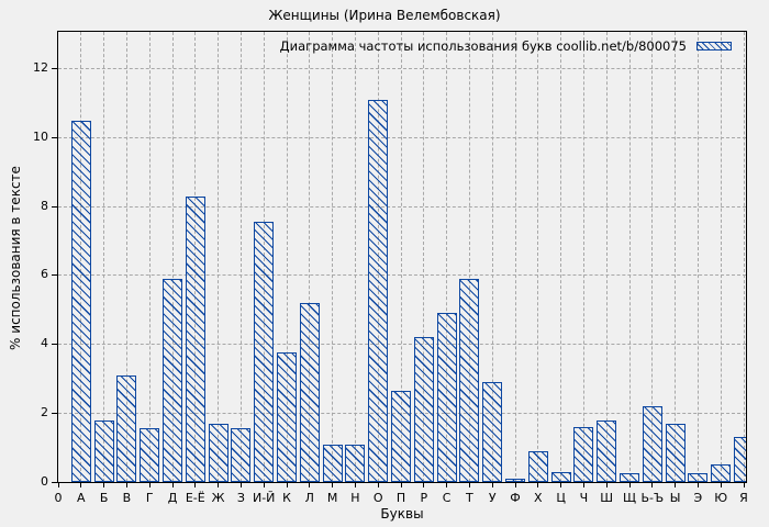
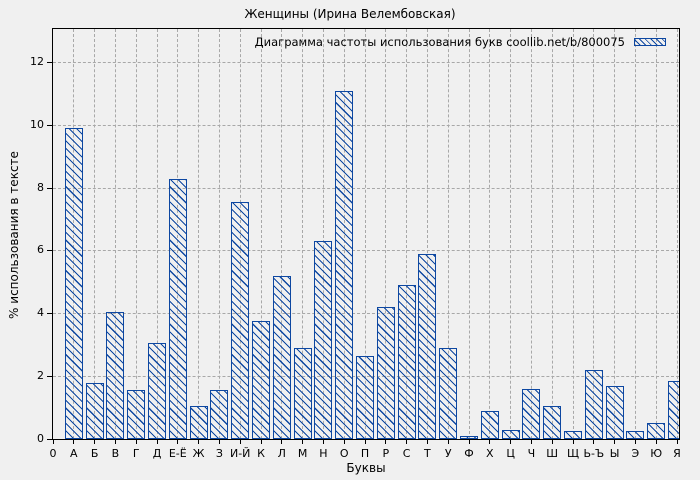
А: 10.5 -> 9.9
В: 3.1 -> 4.0
Д: 5.9 -> 3.0
Ж: 1.7 -> 1.1
М: 1.1 -> 2.9
Н: 1.1 -> 6.3
Ш: 1.8 -> 1.1
Я: 1.3 -> 1.9
